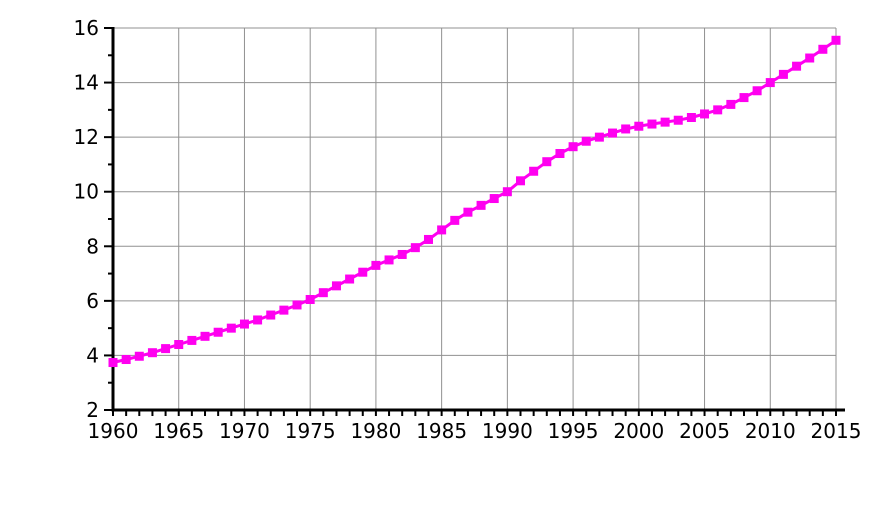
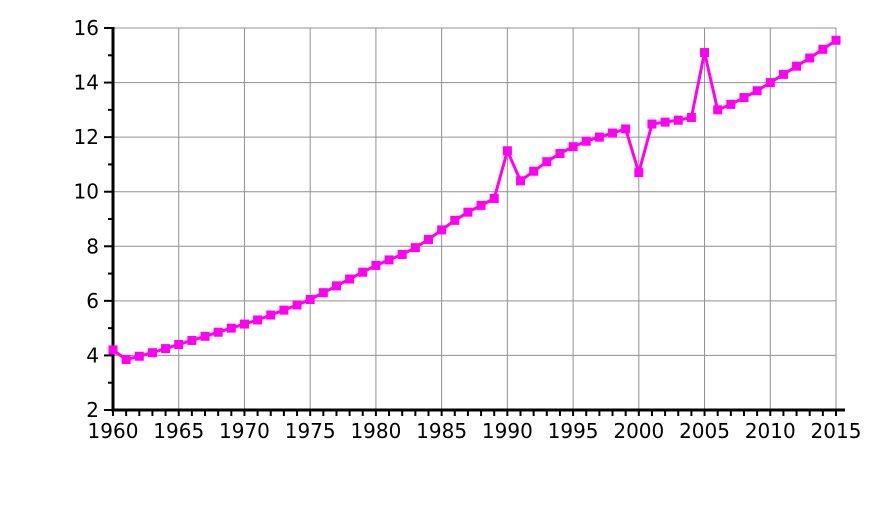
1960: 3.7 -> 4.2
1990: 10.0 -> 11.5
2000: 12.4 -> 10.7
2005: 12.8 -> 15.1
